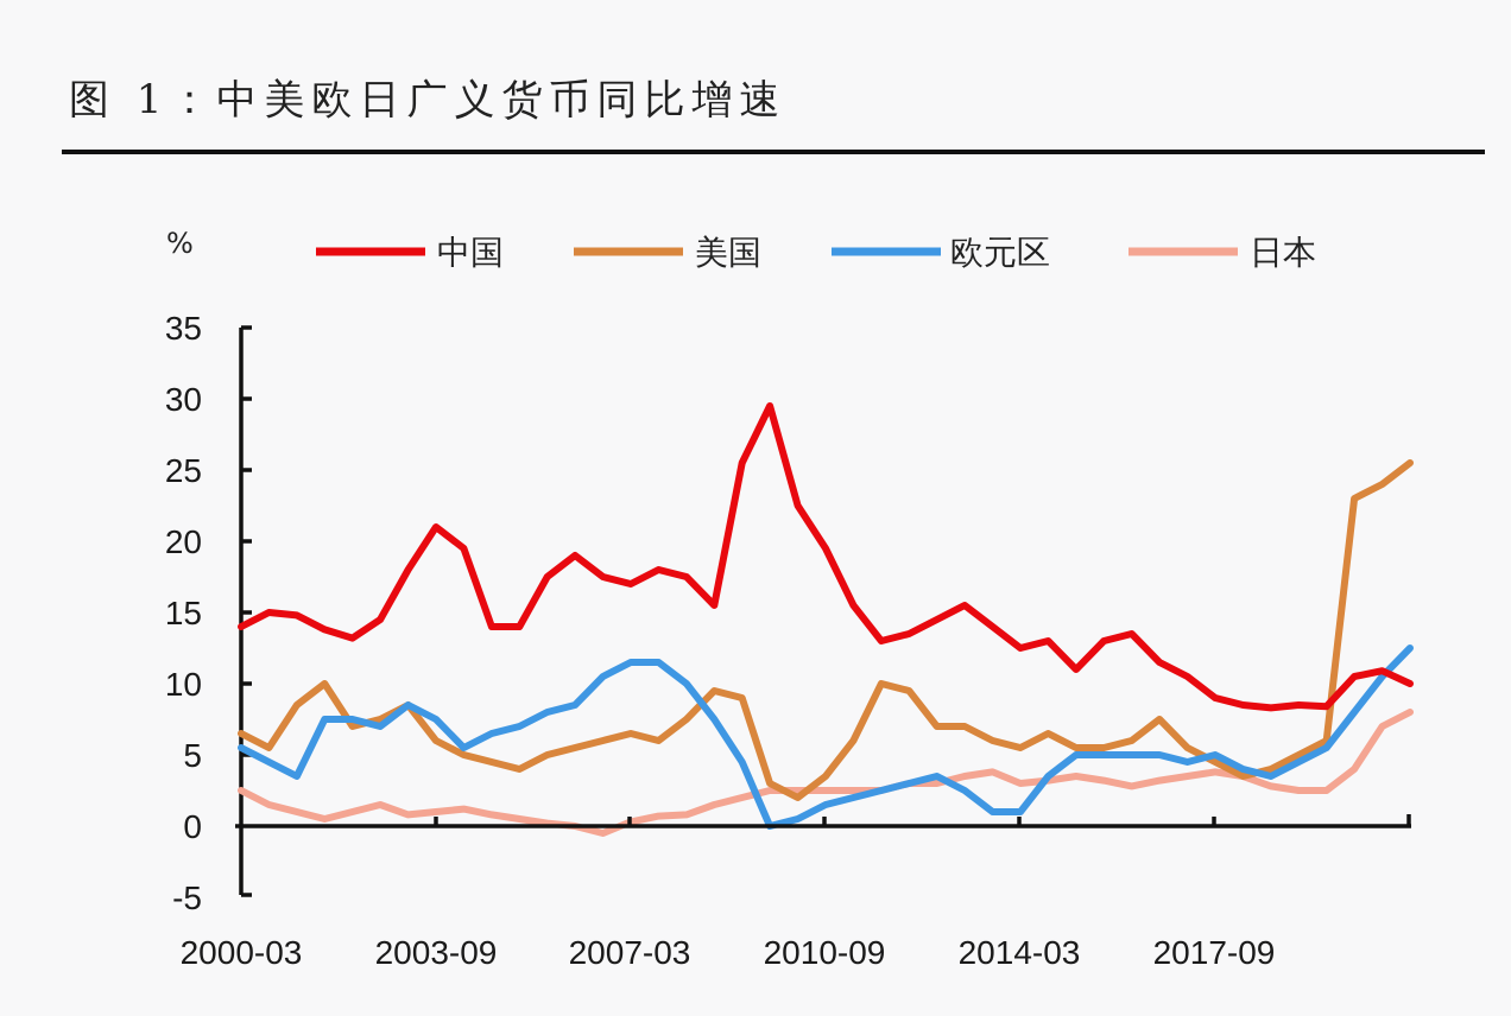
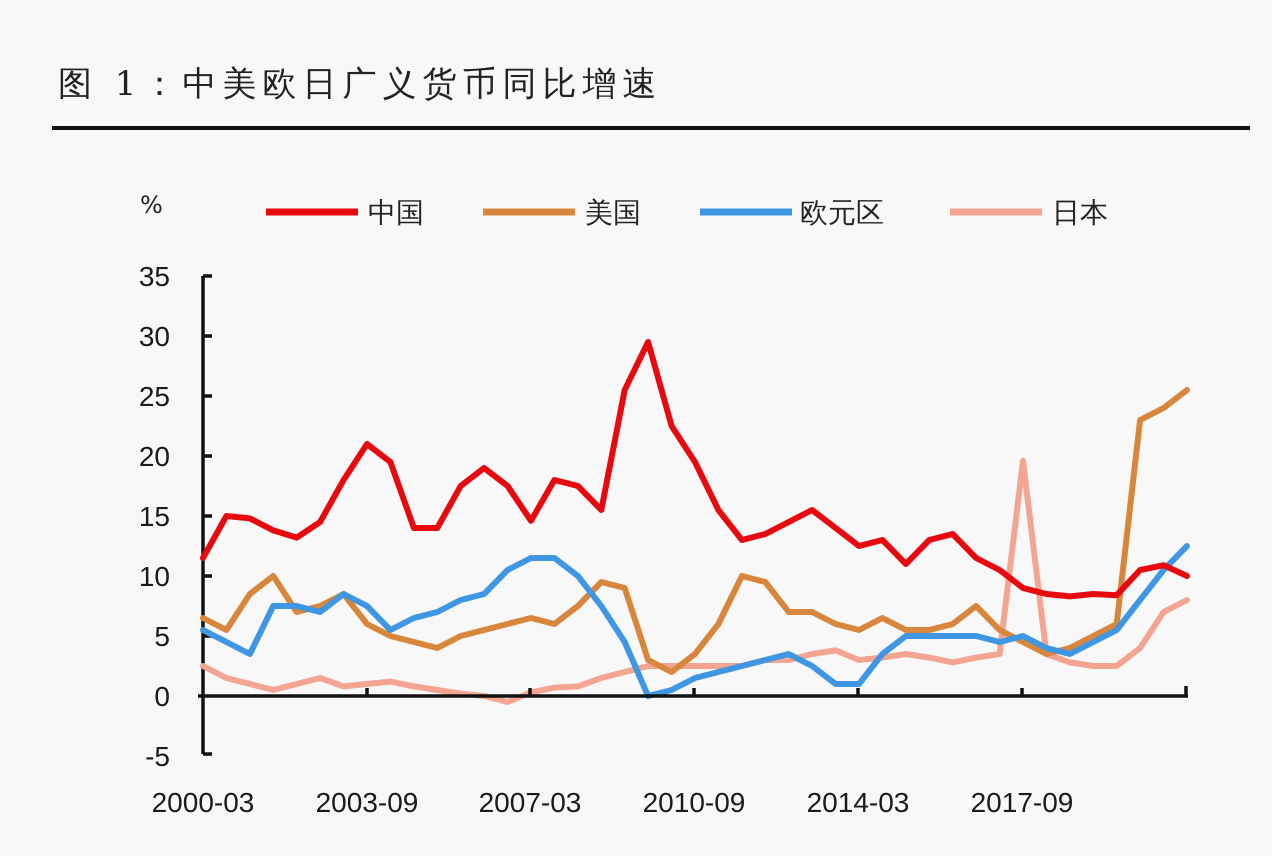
中国/2000-03: 14.0 -> 11.5
中国/2007-03: 17.0 -> 14.6
日本/2017-09: 3.8 -> 19.6
